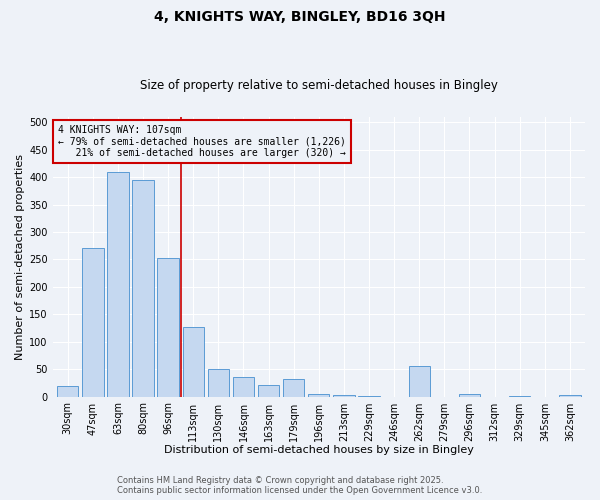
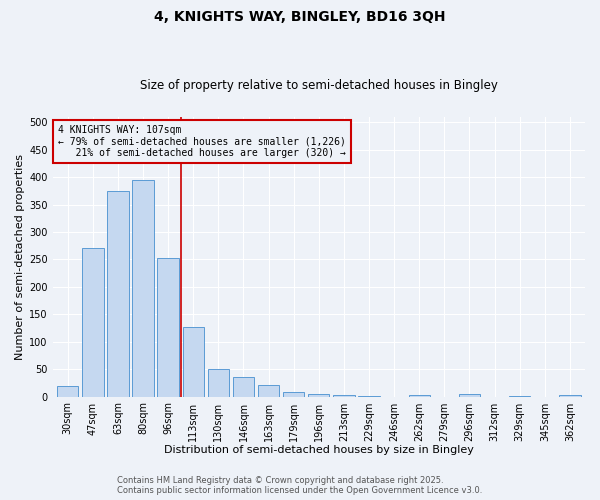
63sqm: 410 -> 375
179sqm: 32 -> 9
262sqm: 56 -> 3
